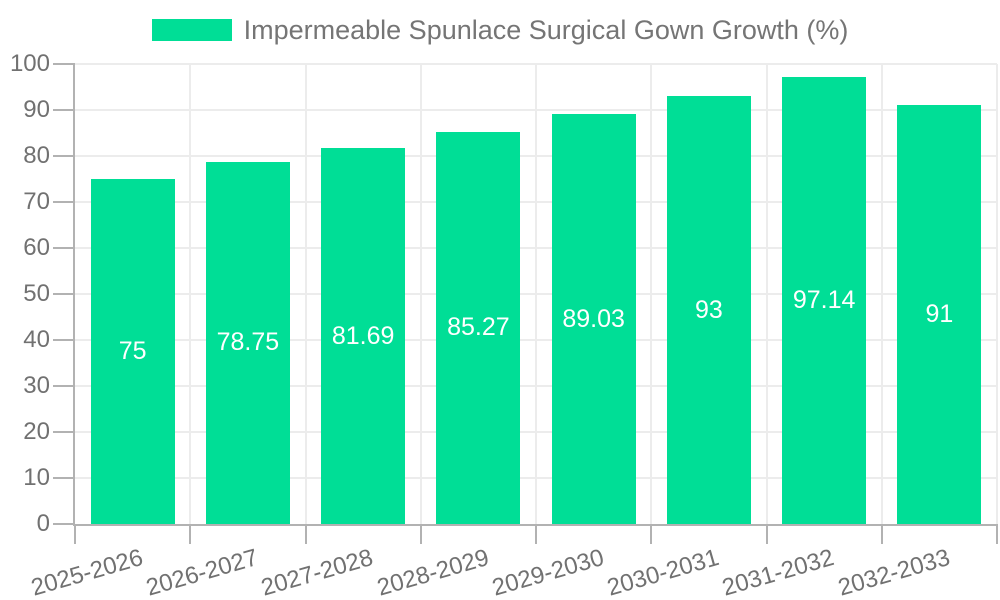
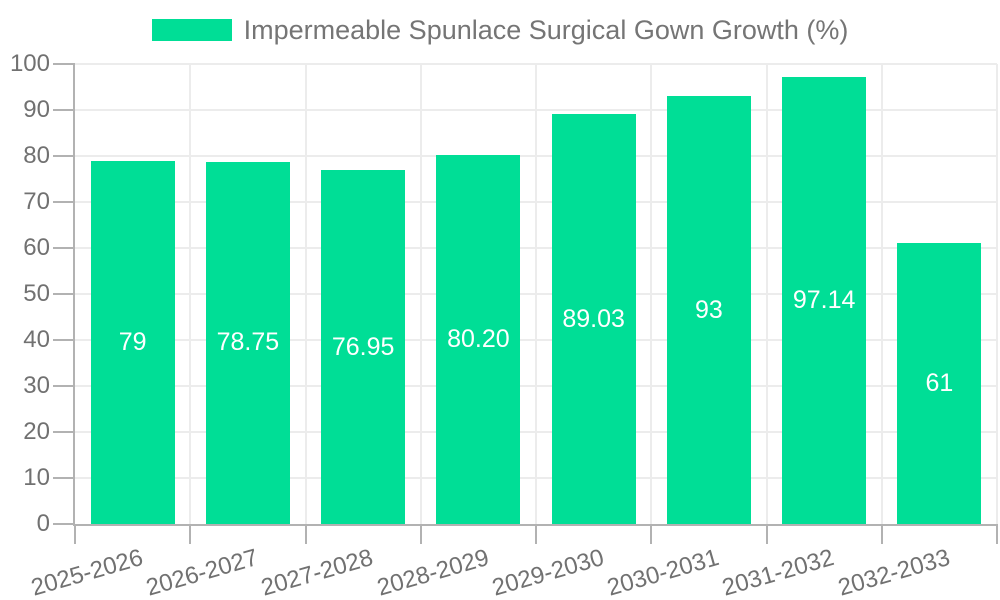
2025-2026: 75 -> 79
2027-2028: 81.69 -> 76.95
2028-2029: 85.27 -> 80.20
2032-2033: 91 -> 61
